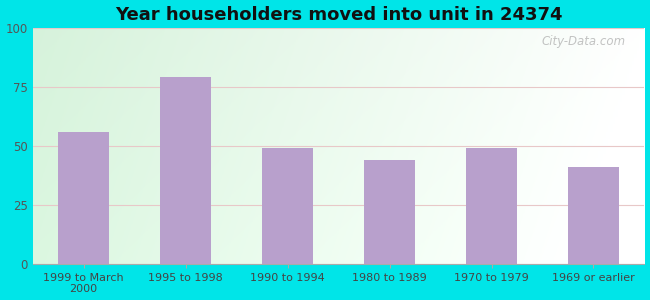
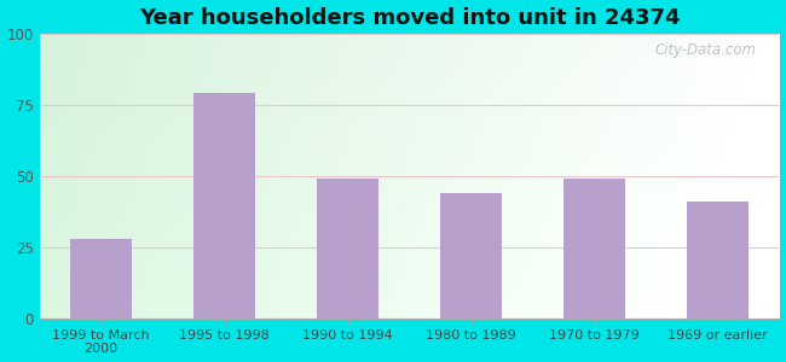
1999 to March 2000: 56 -> 28
